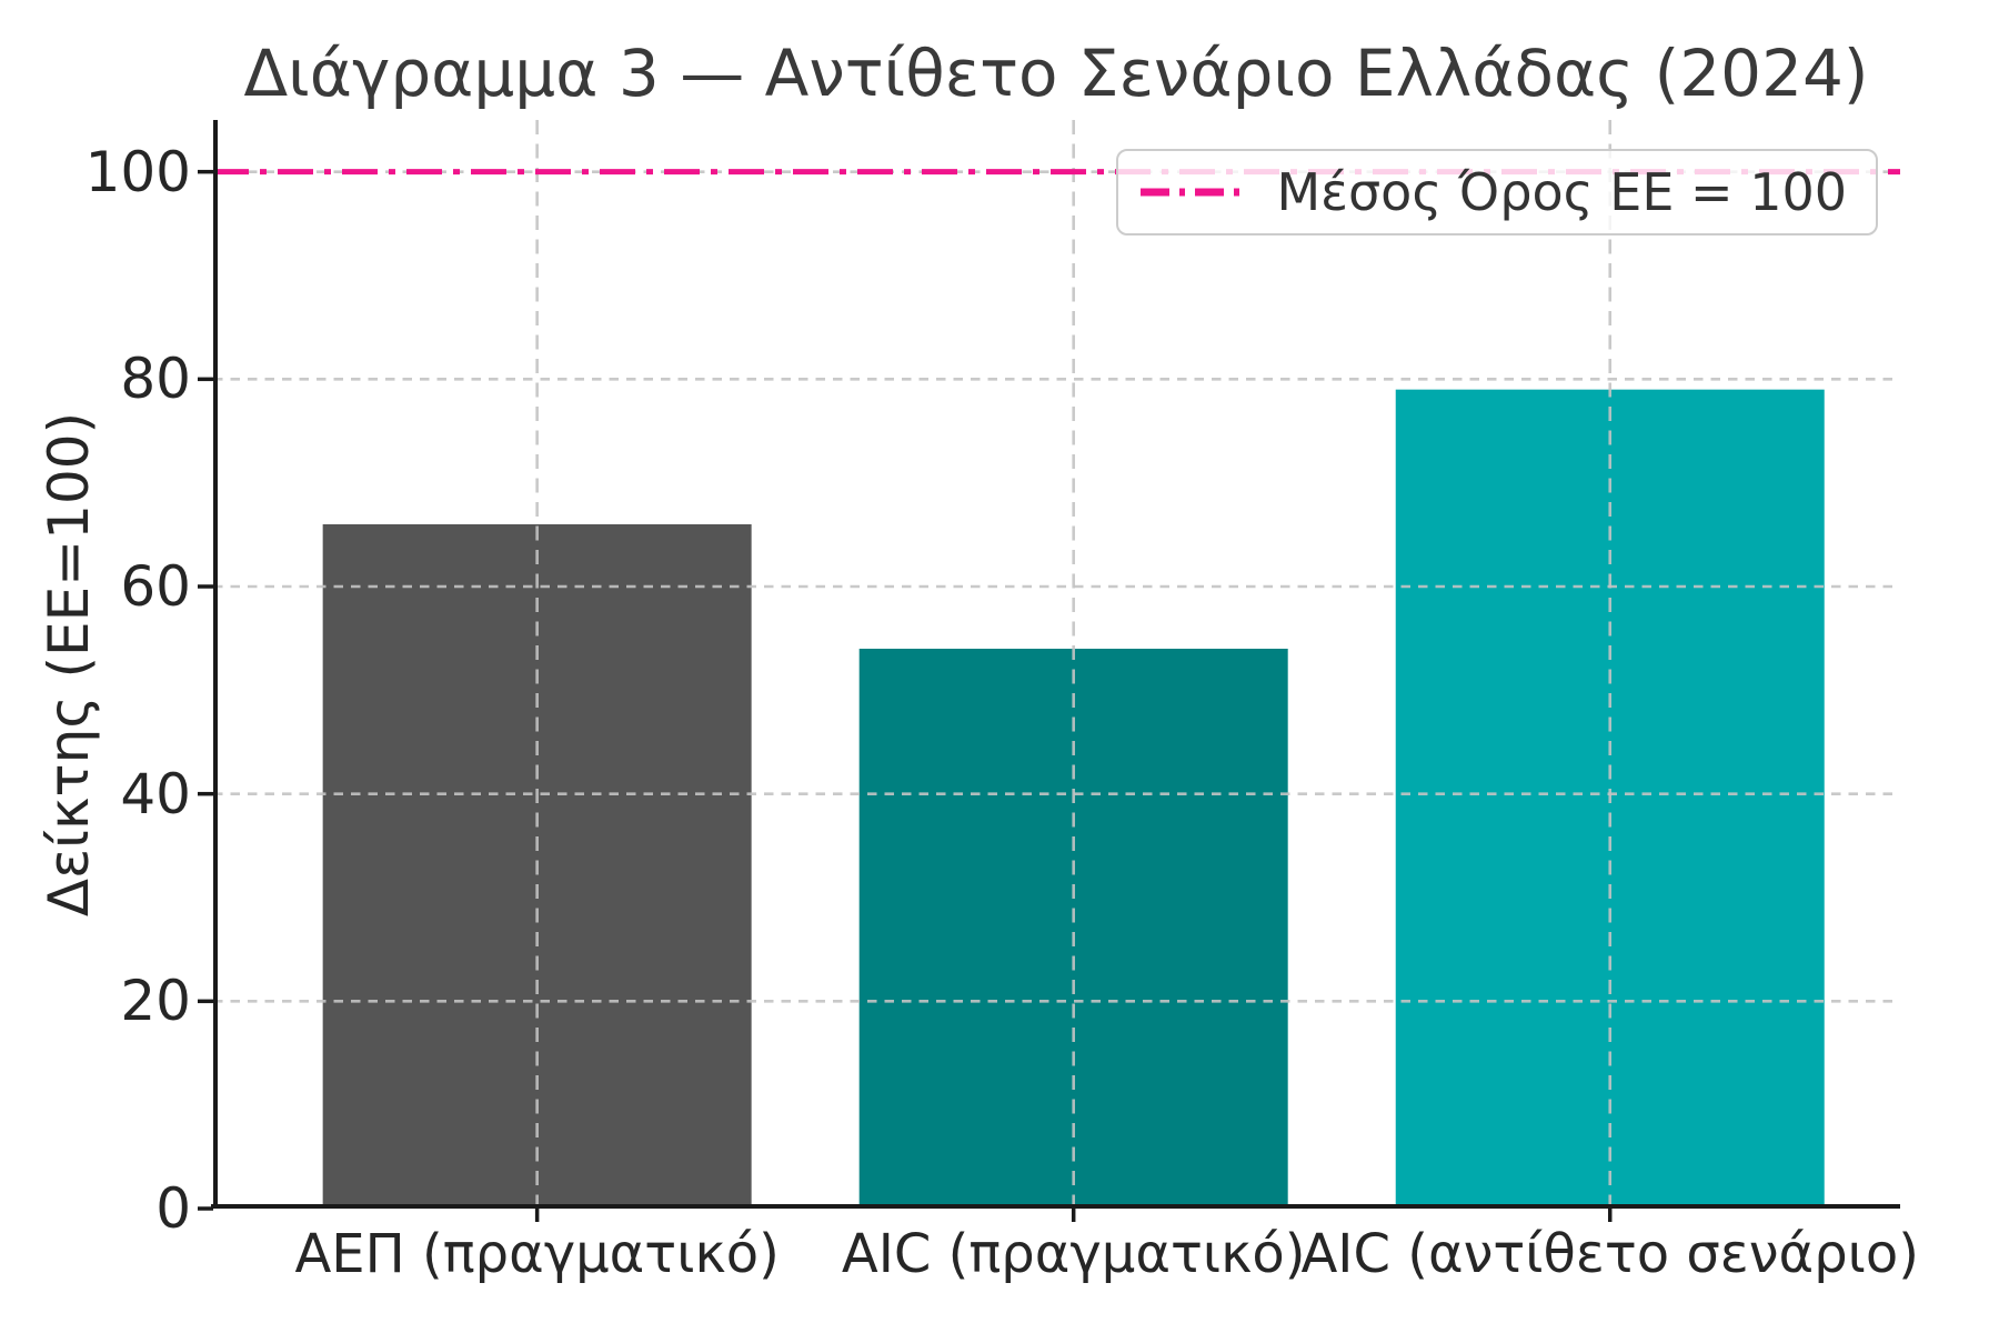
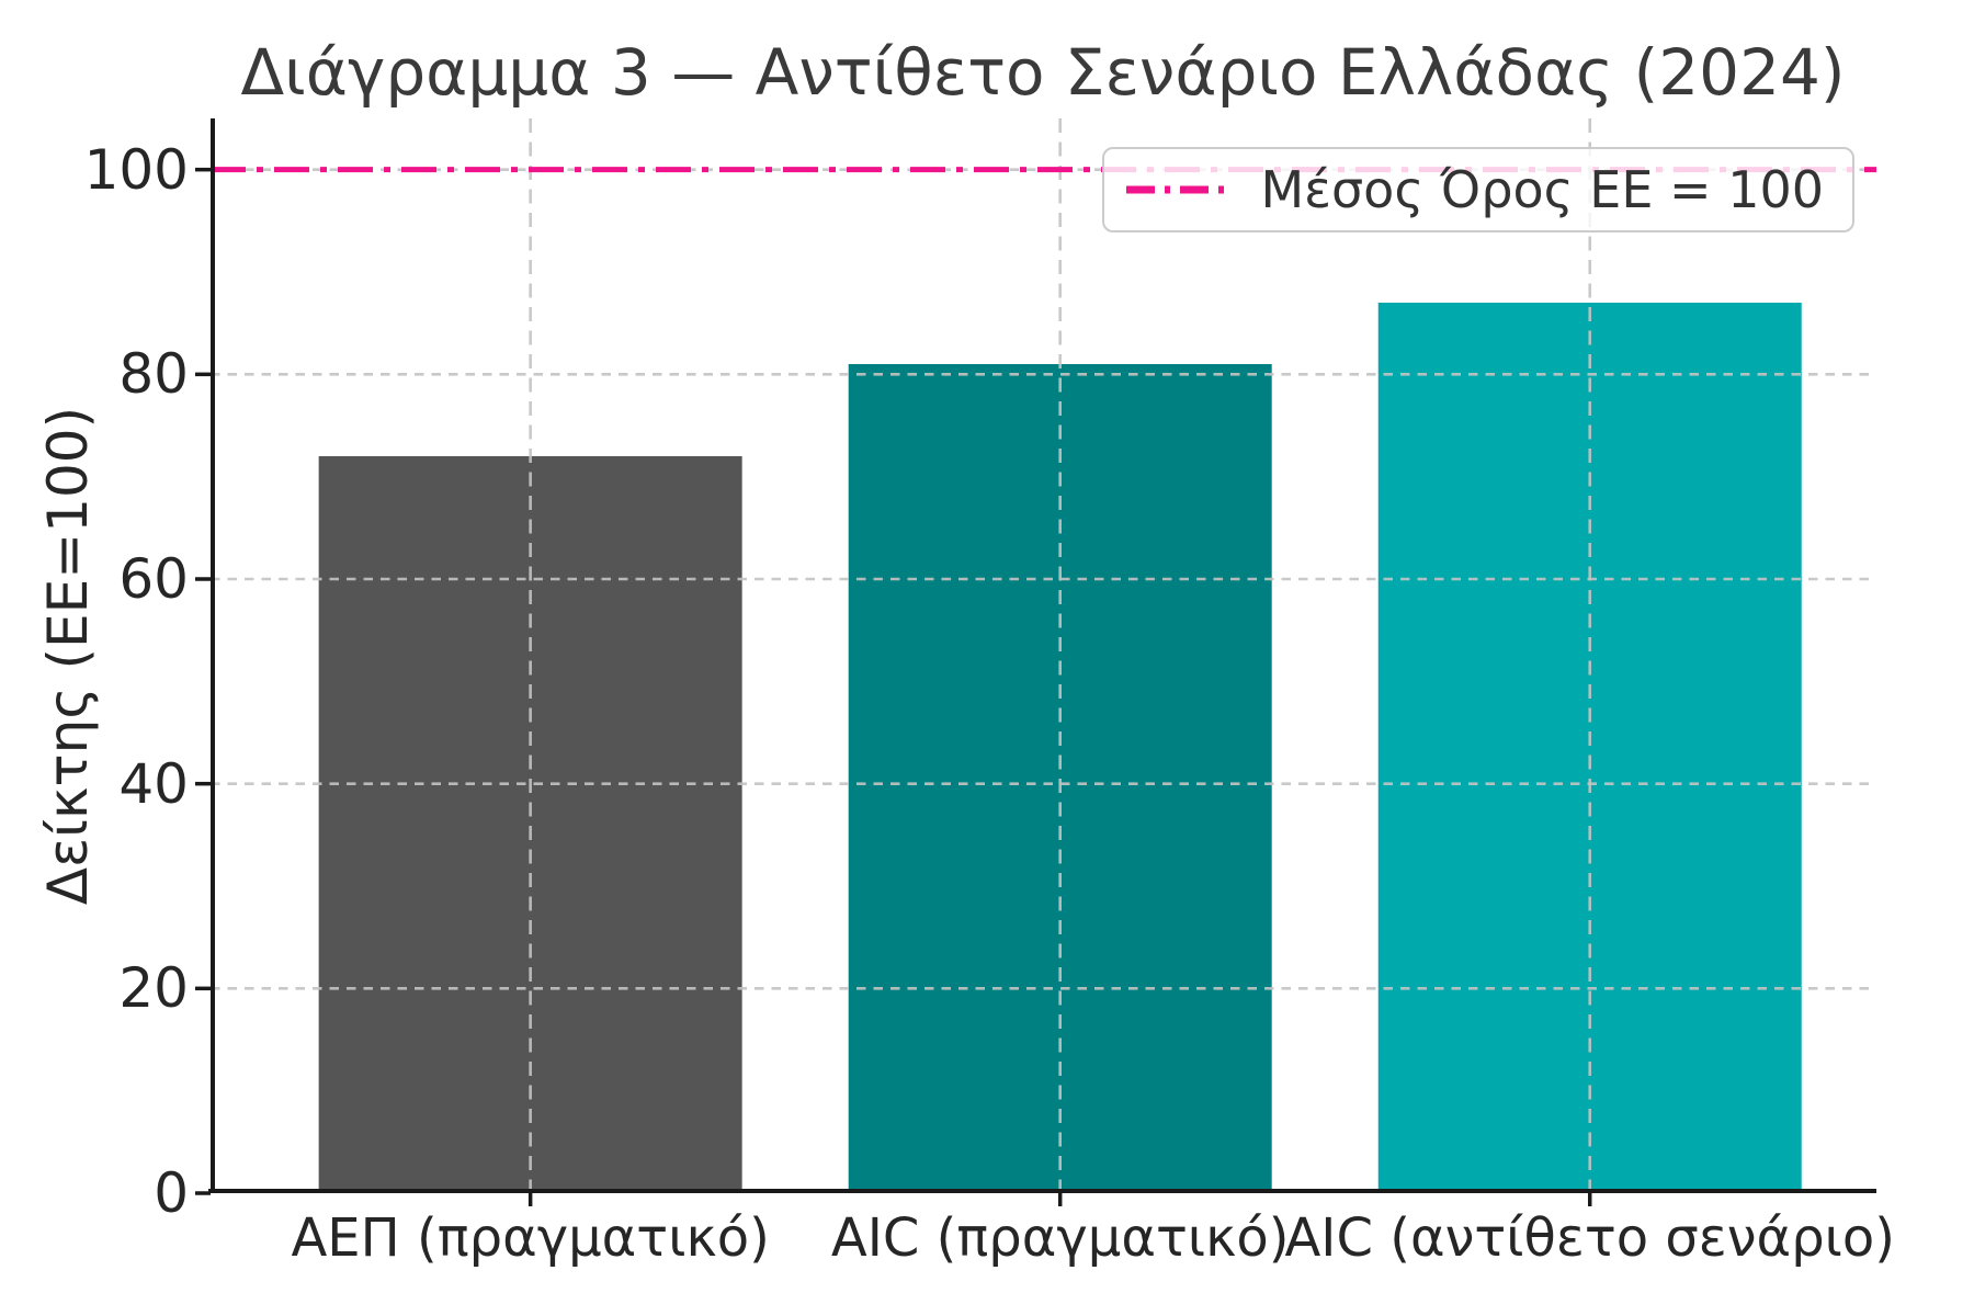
ΑΕΠ (πραγματικό): 66 -> 72
AIC (πραγματικό): 54 -> 81
AIC (αντίθετο σενάριο): 79 -> 87
